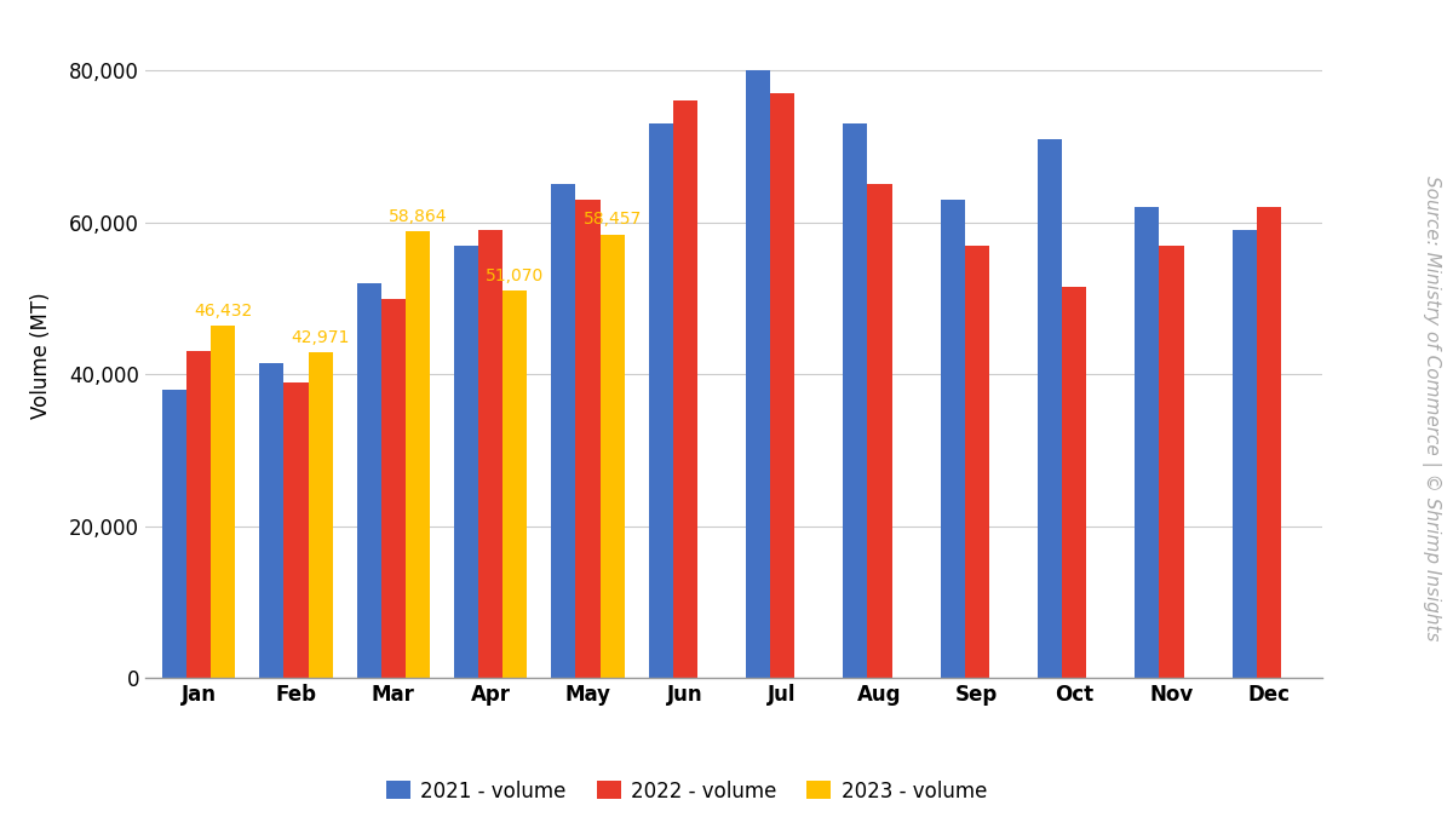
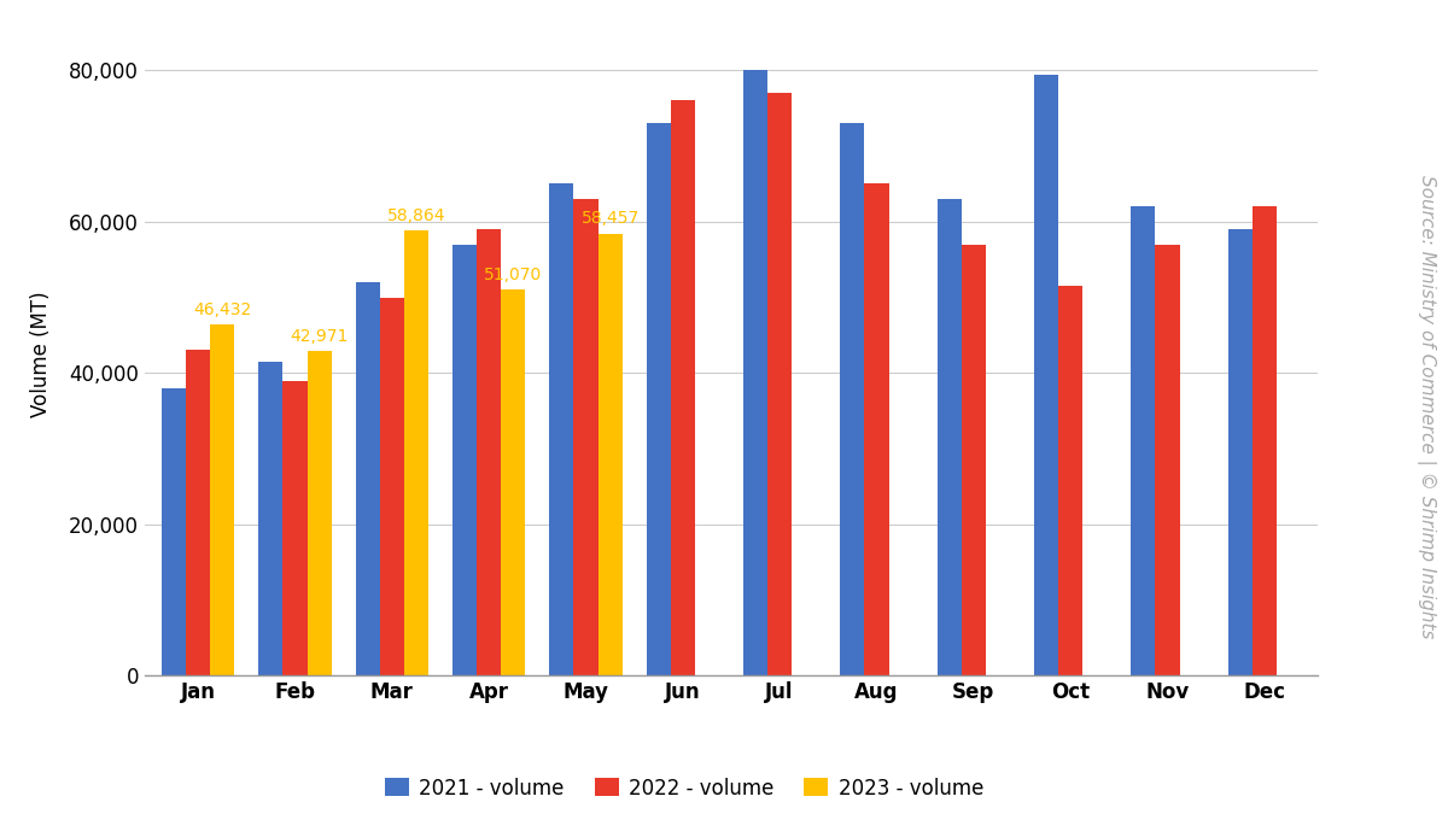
2021 - volume/Oct: 71,000 -> 79,400
